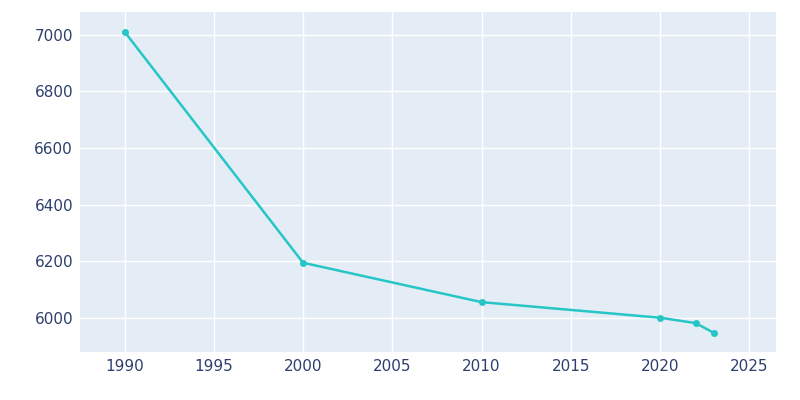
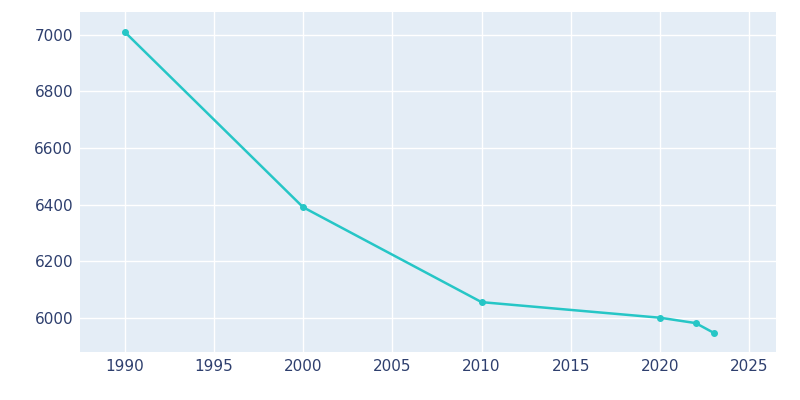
2000: 6195 -> 6391
